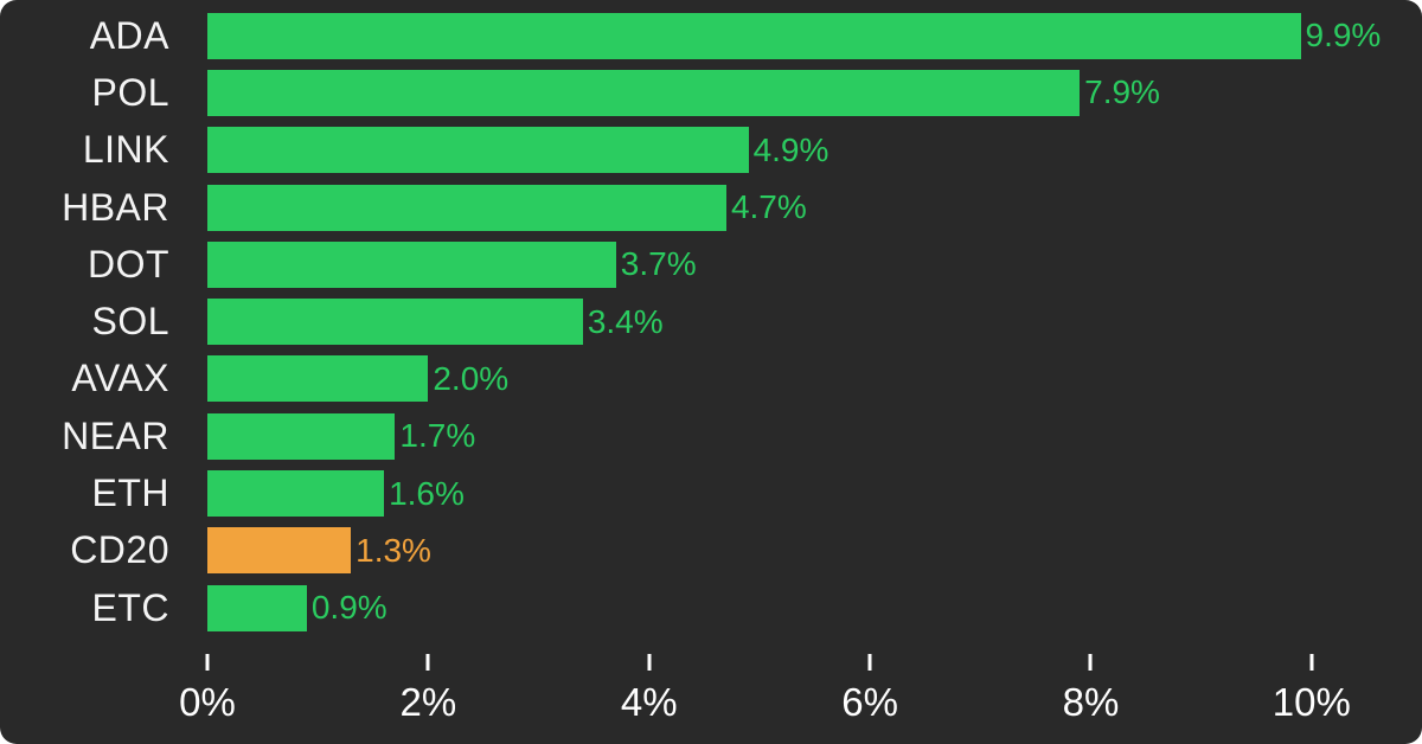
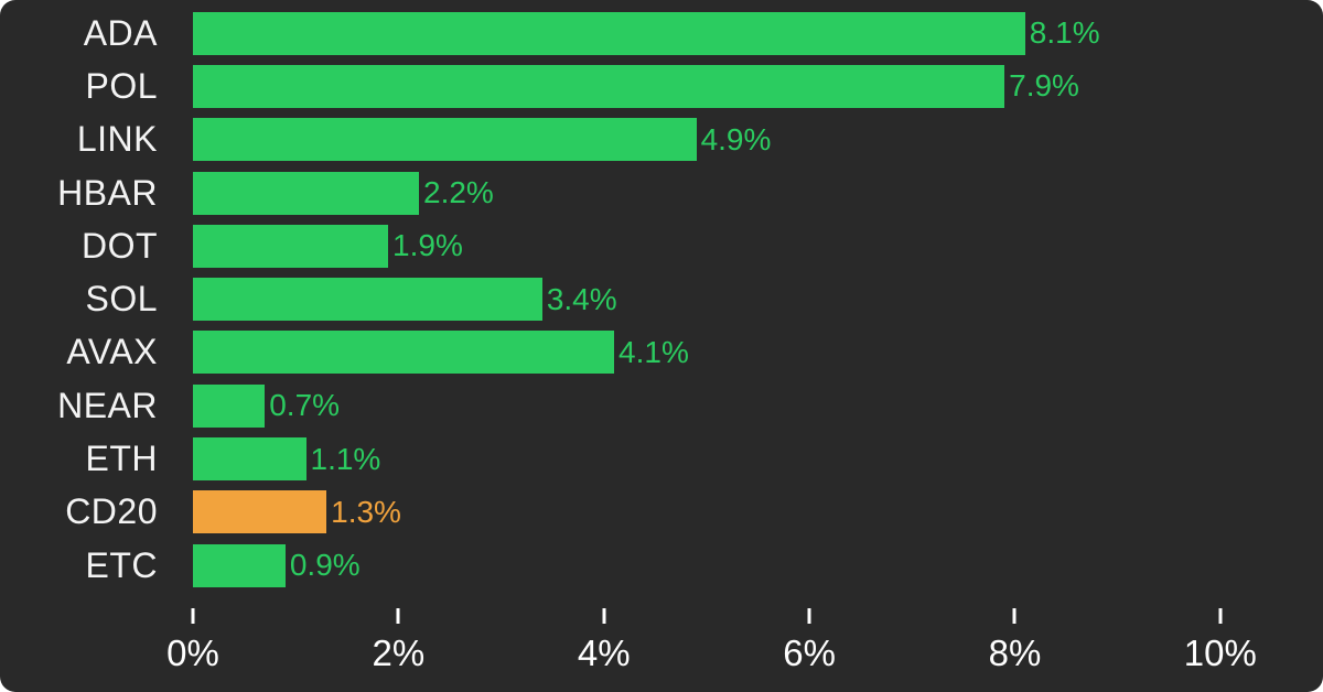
ADA: 9.9% -> 8.1%
HBAR: 4.7% -> 2.2%
DOT: 3.7% -> 1.9%
AVAX: 2.0% -> 4.1%
NEAR: 1.7% -> 0.7%
ETH: 1.6% -> 1.1%
